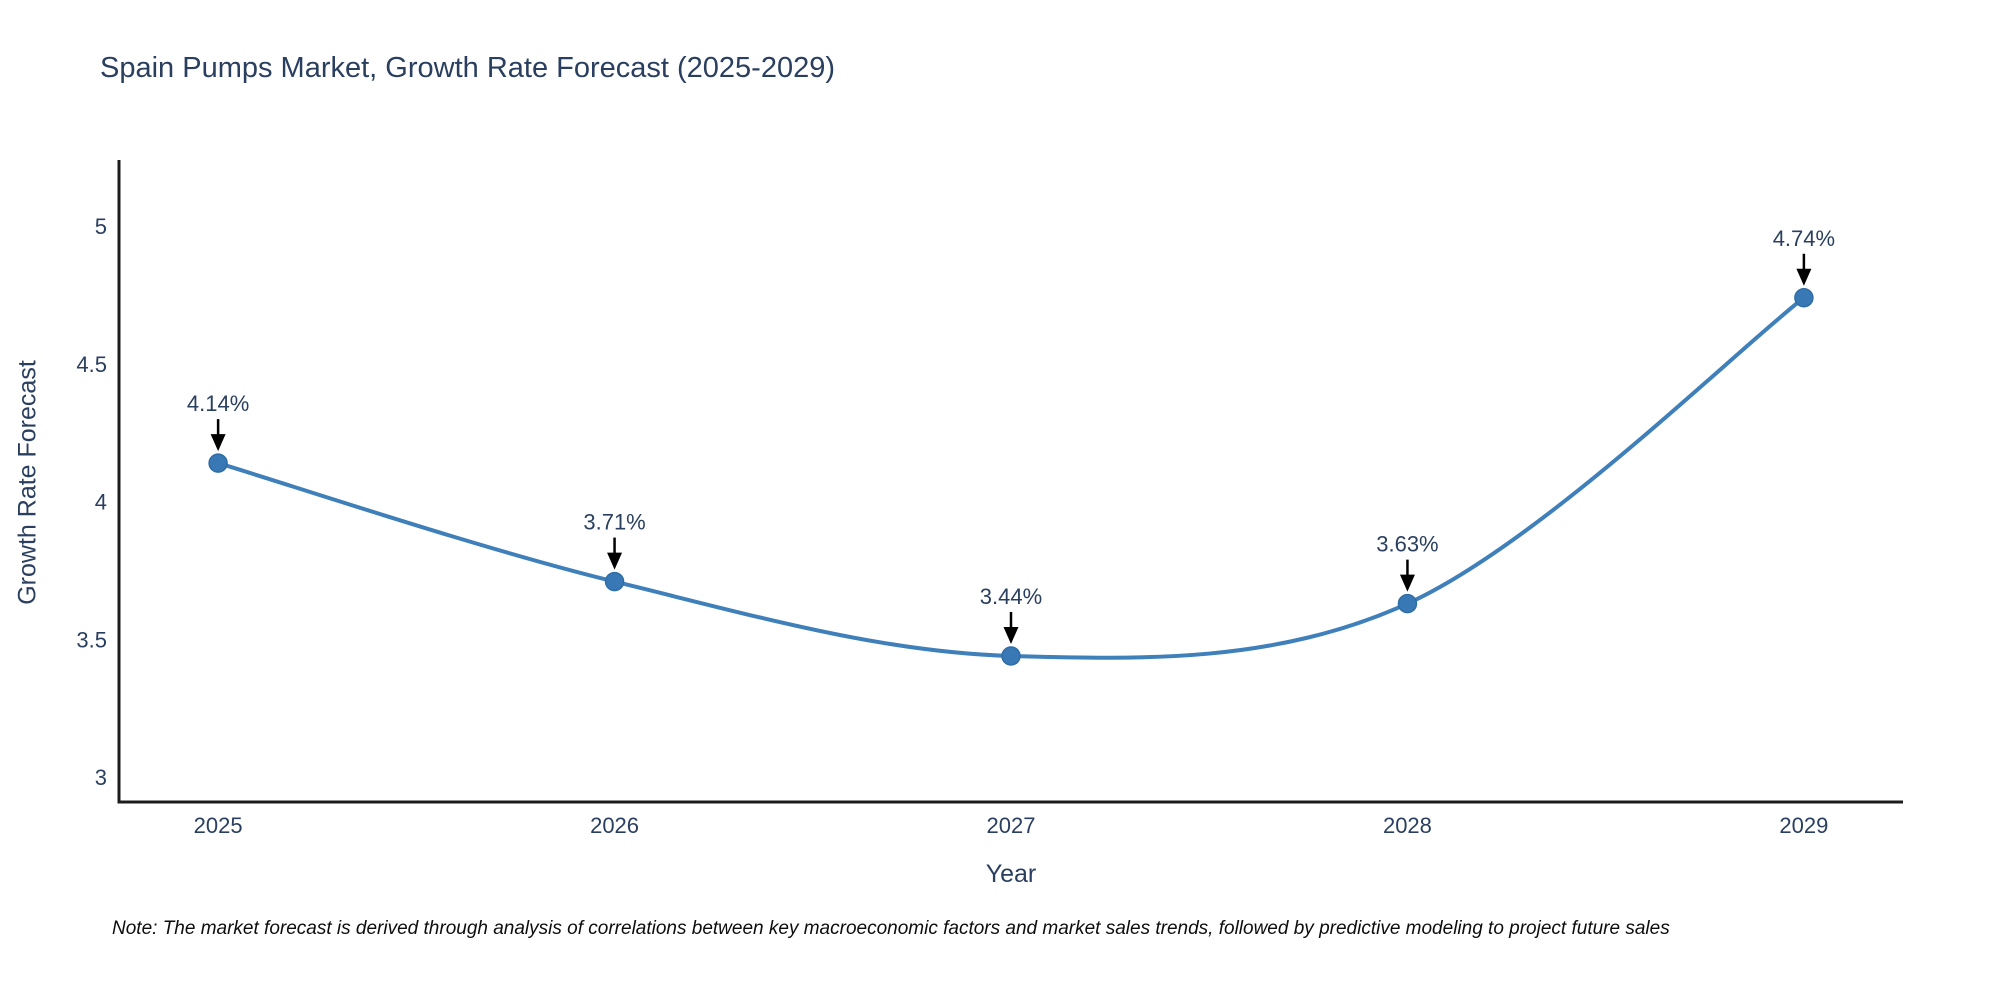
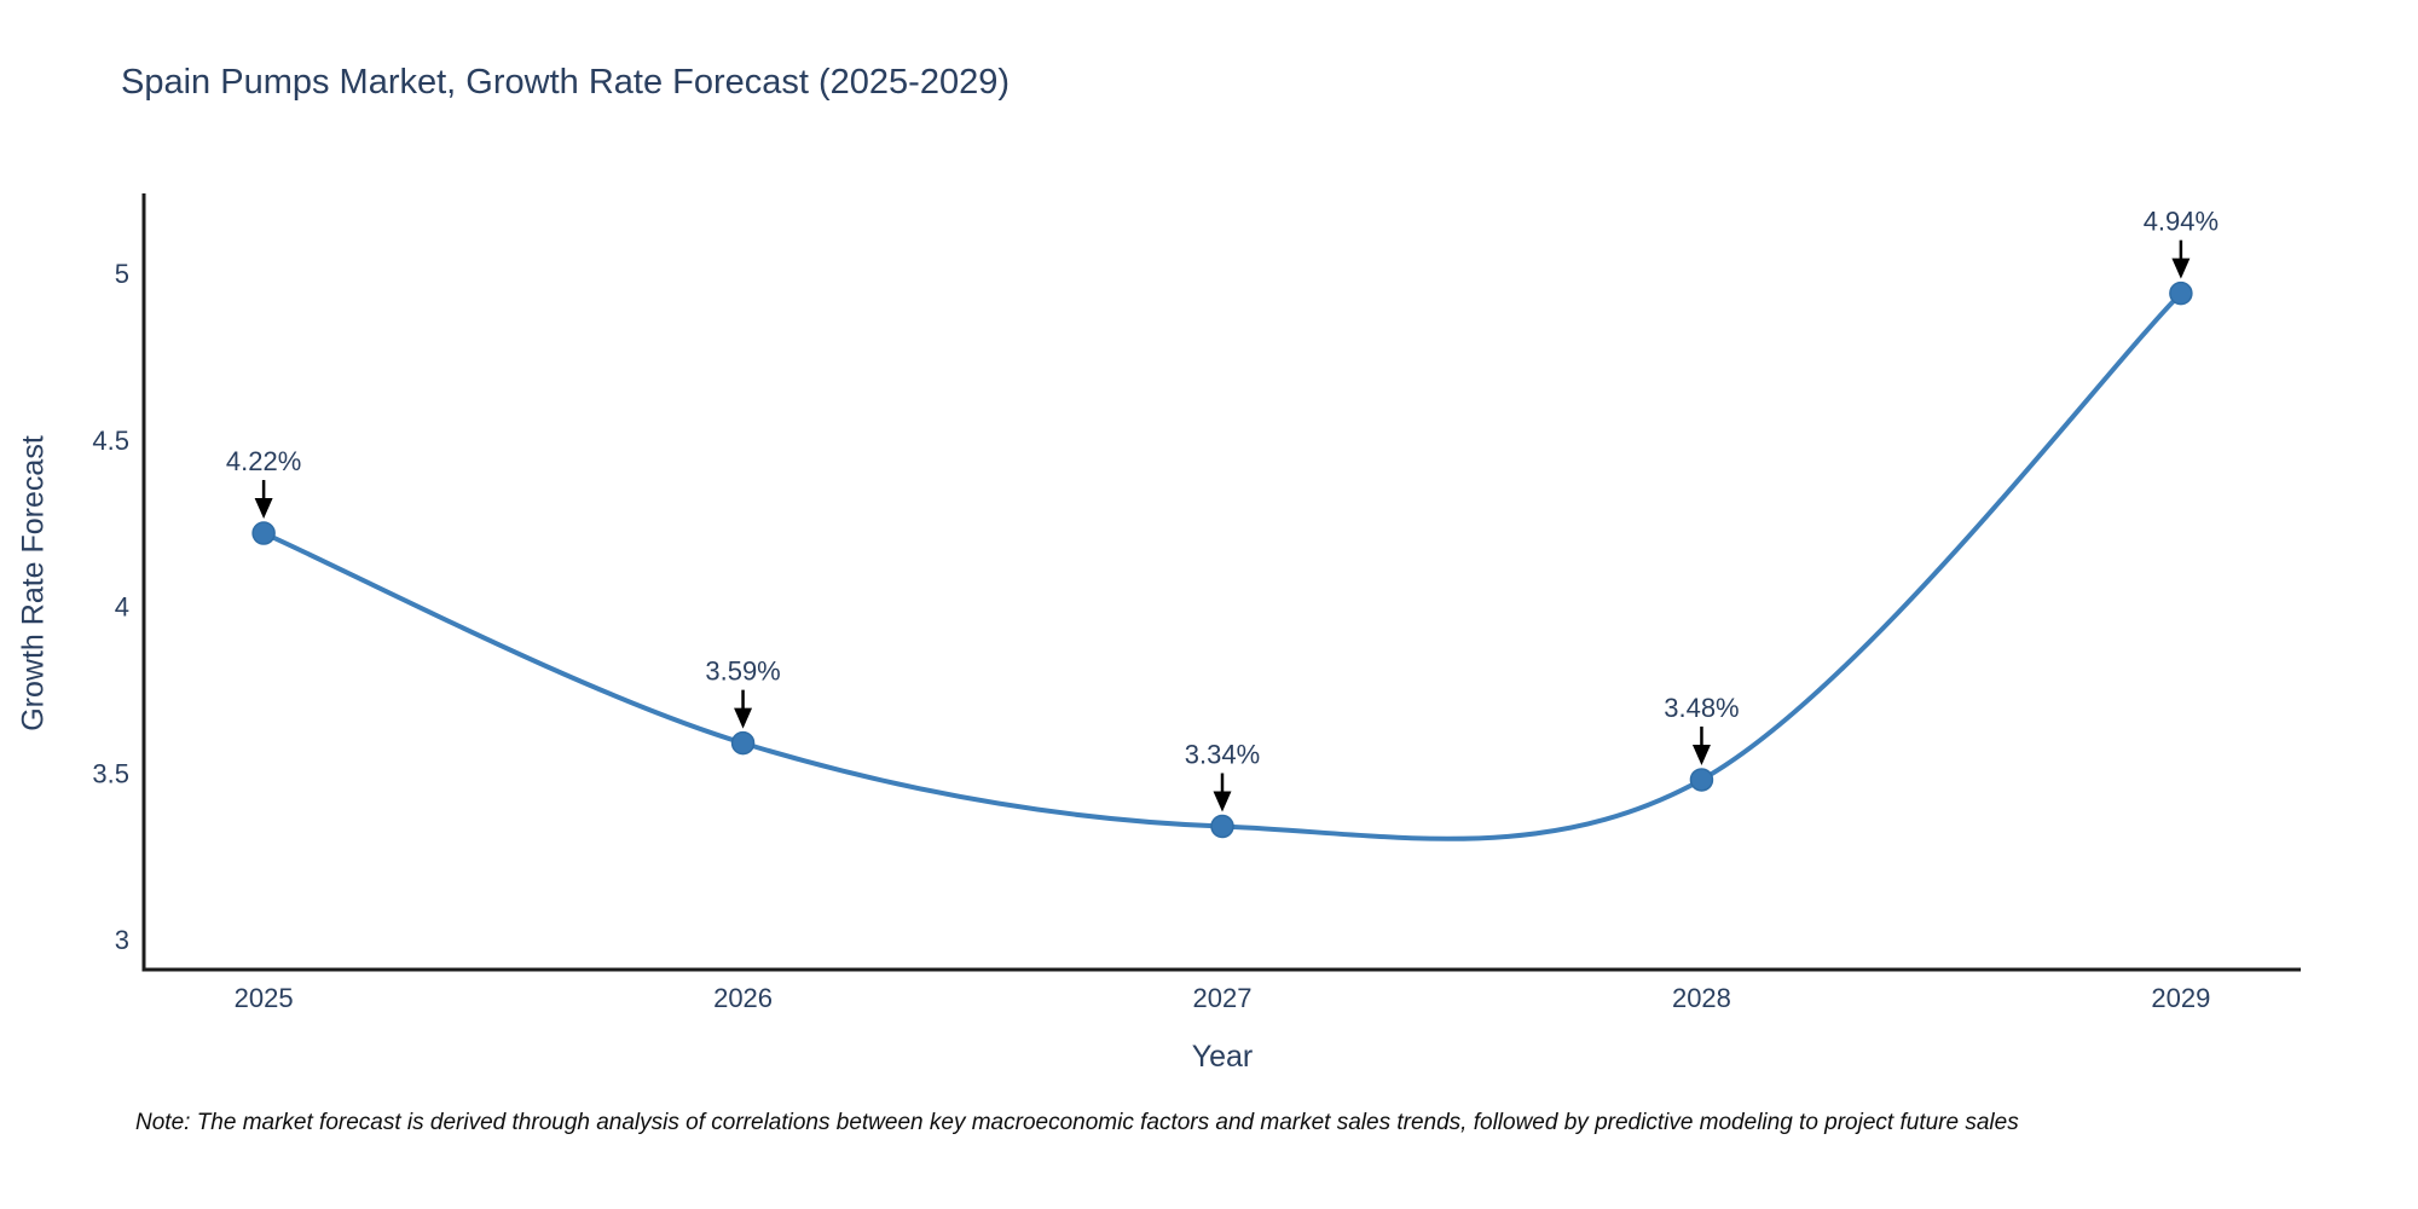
2025: 4.14% -> 4.22%
2026: 3.71% -> 3.59%
2027: 3.44% -> 3.34%
2028: 3.63% -> 3.48%
2029: 4.74% -> 4.94%
